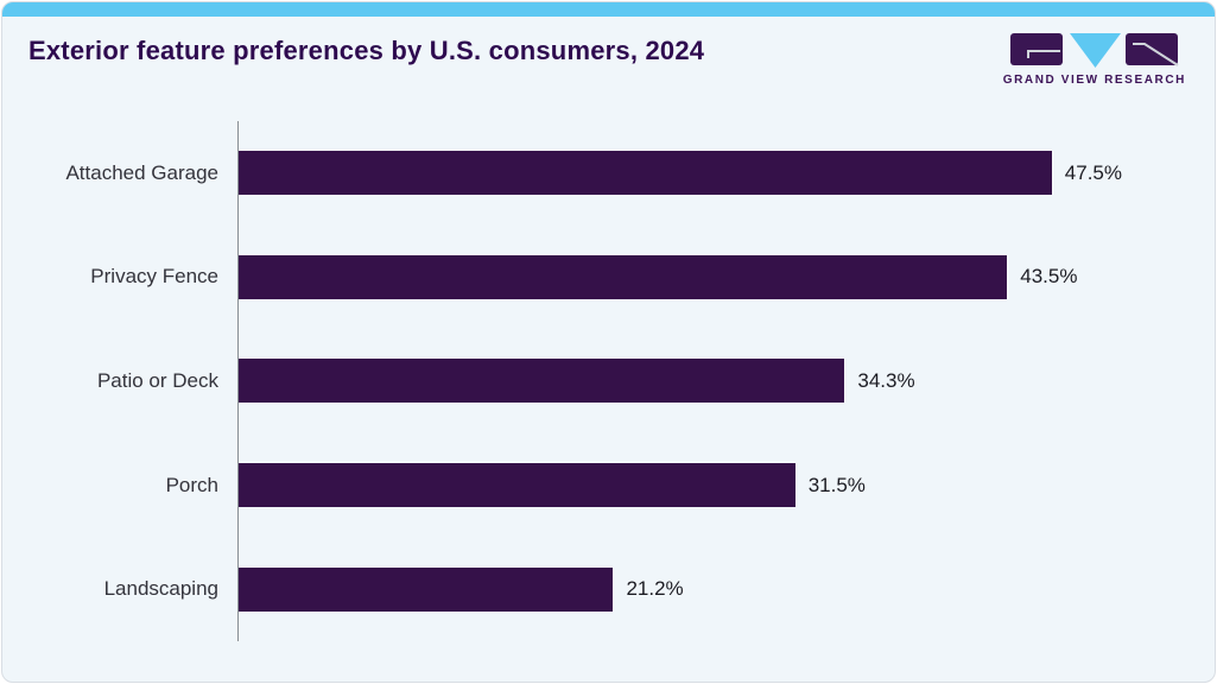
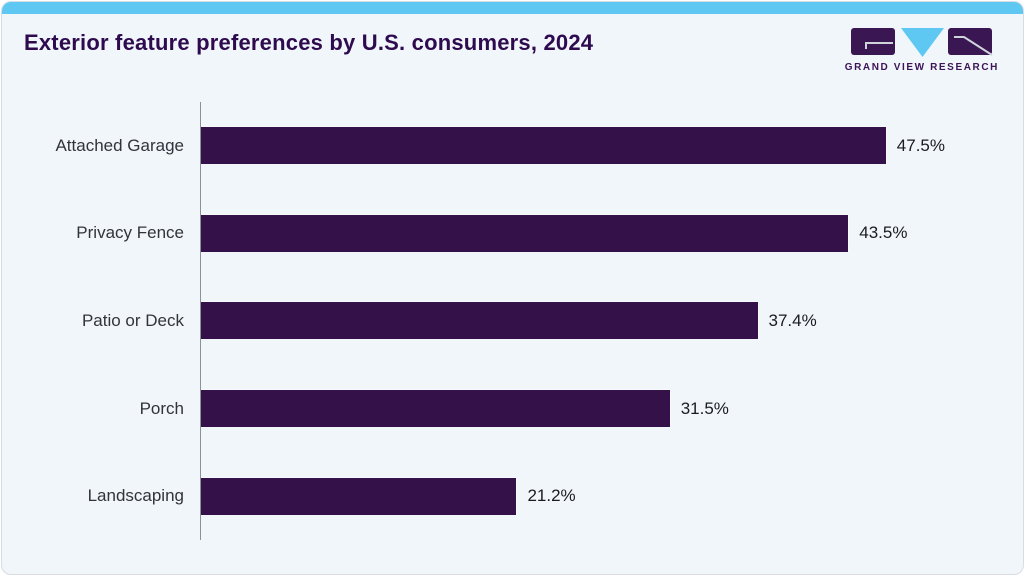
Patio or Deck: 34.3% -> 37.4%
